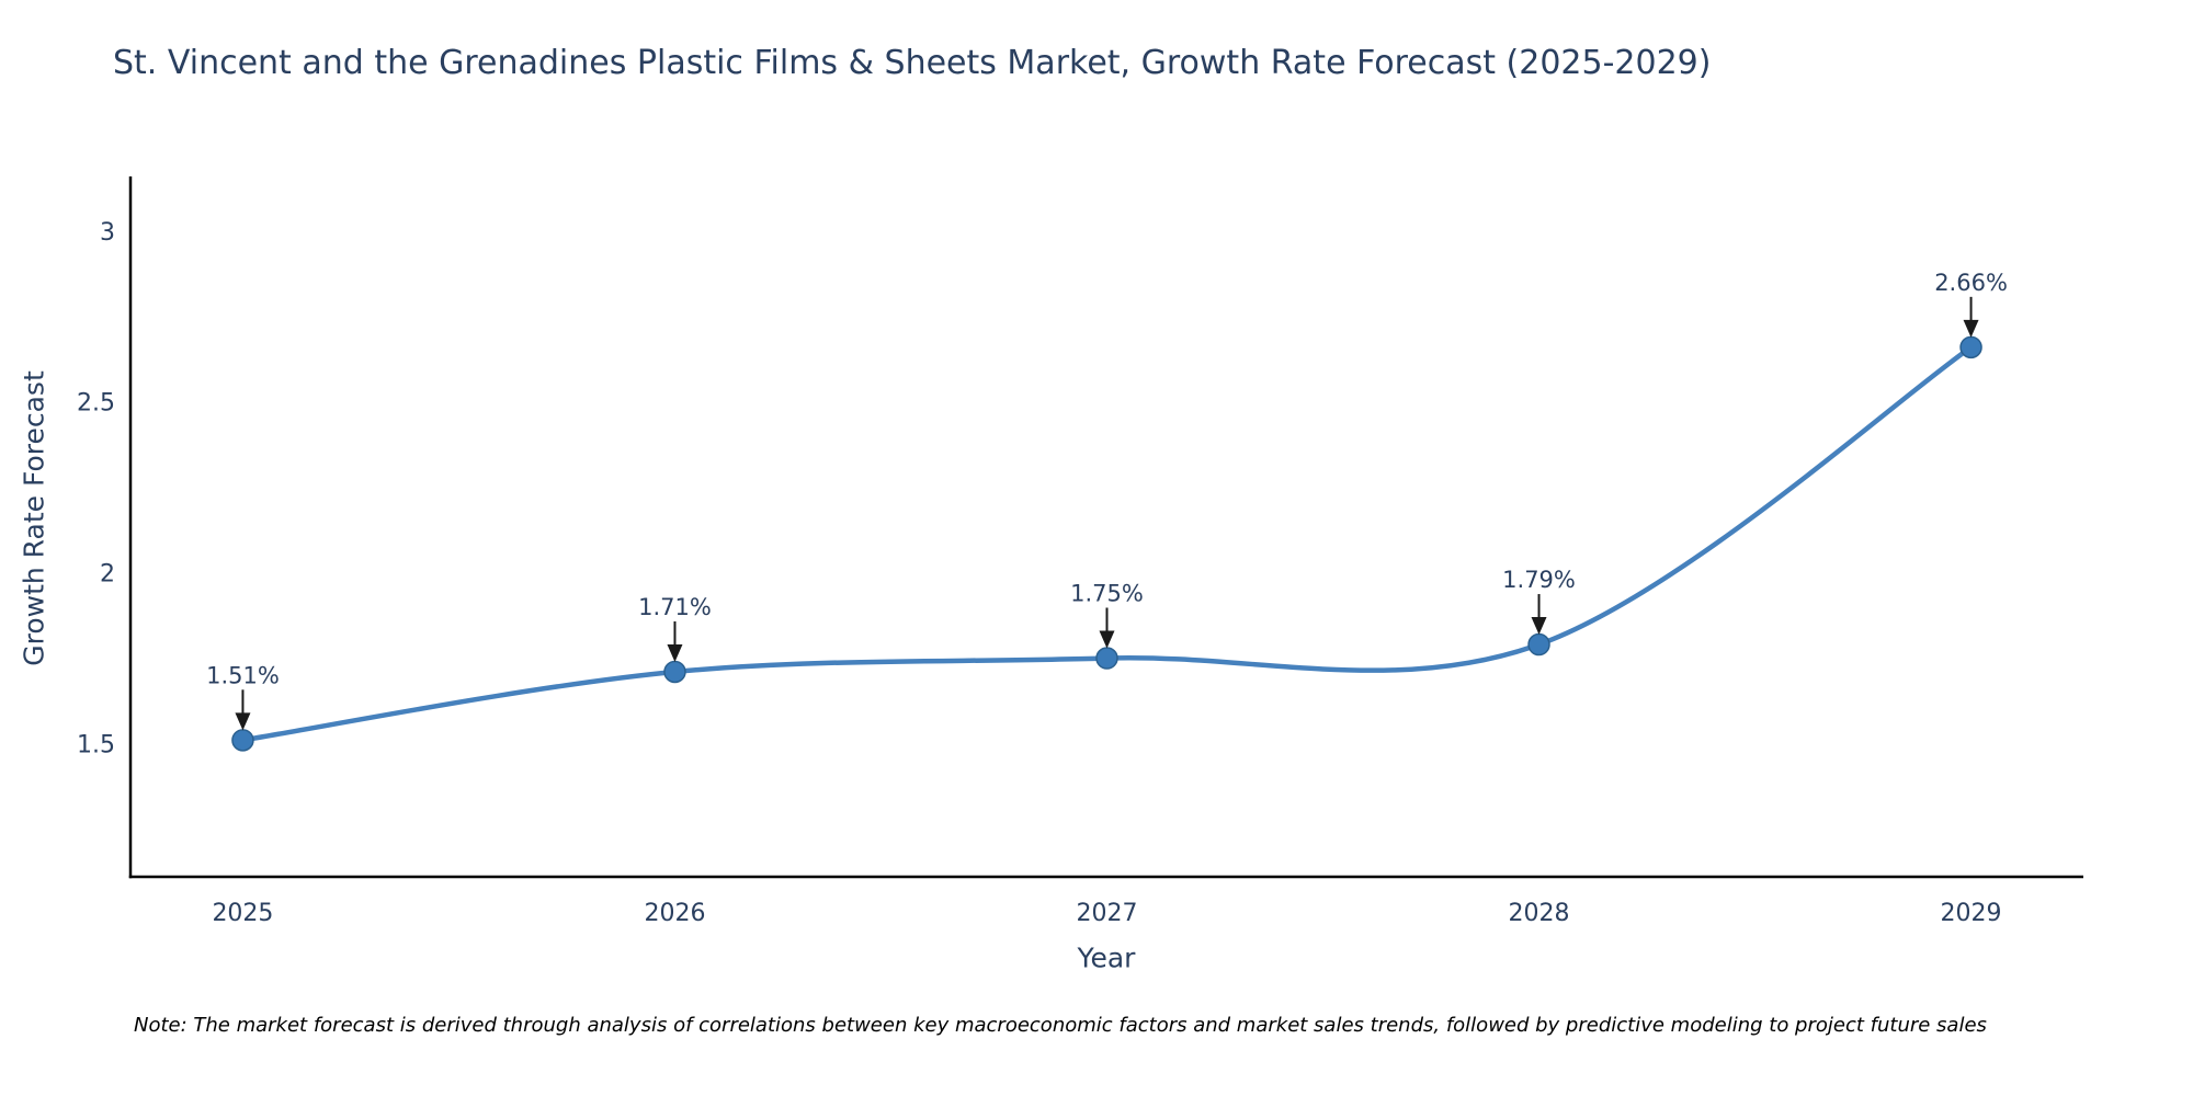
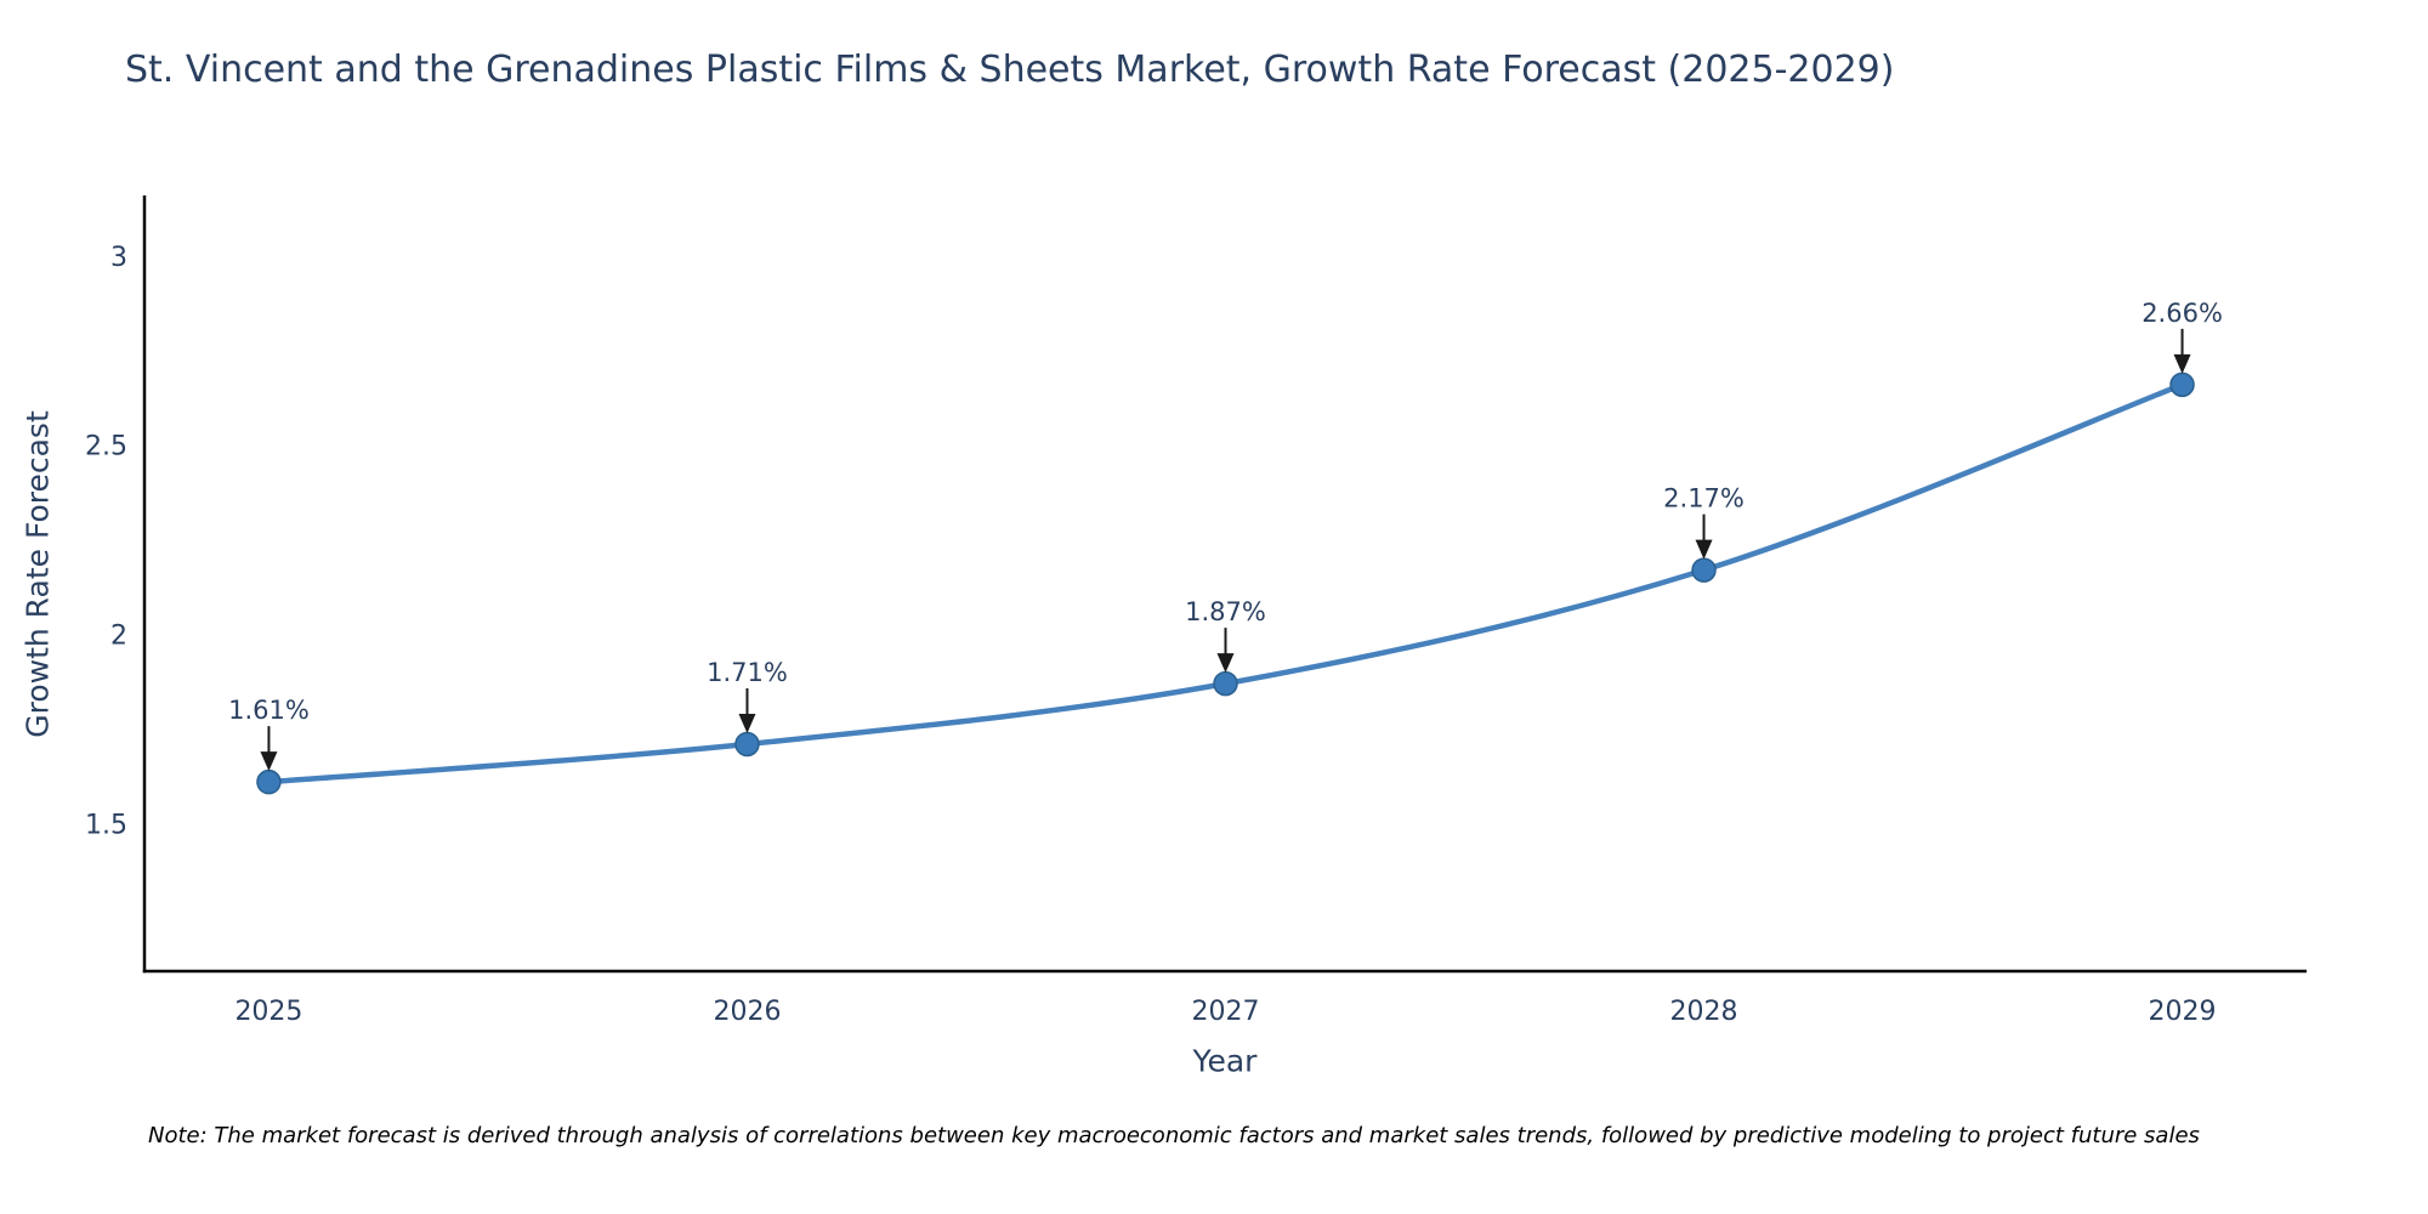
2025: 1.51% -> 1.61%
2027: 1.75% -> 1.87%
2028: 1.79% -> 2.17%
